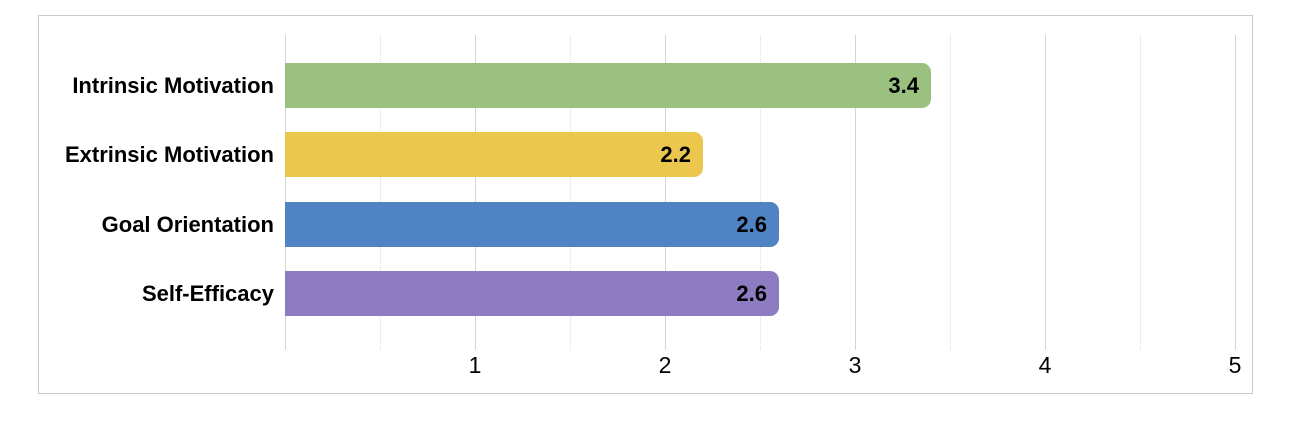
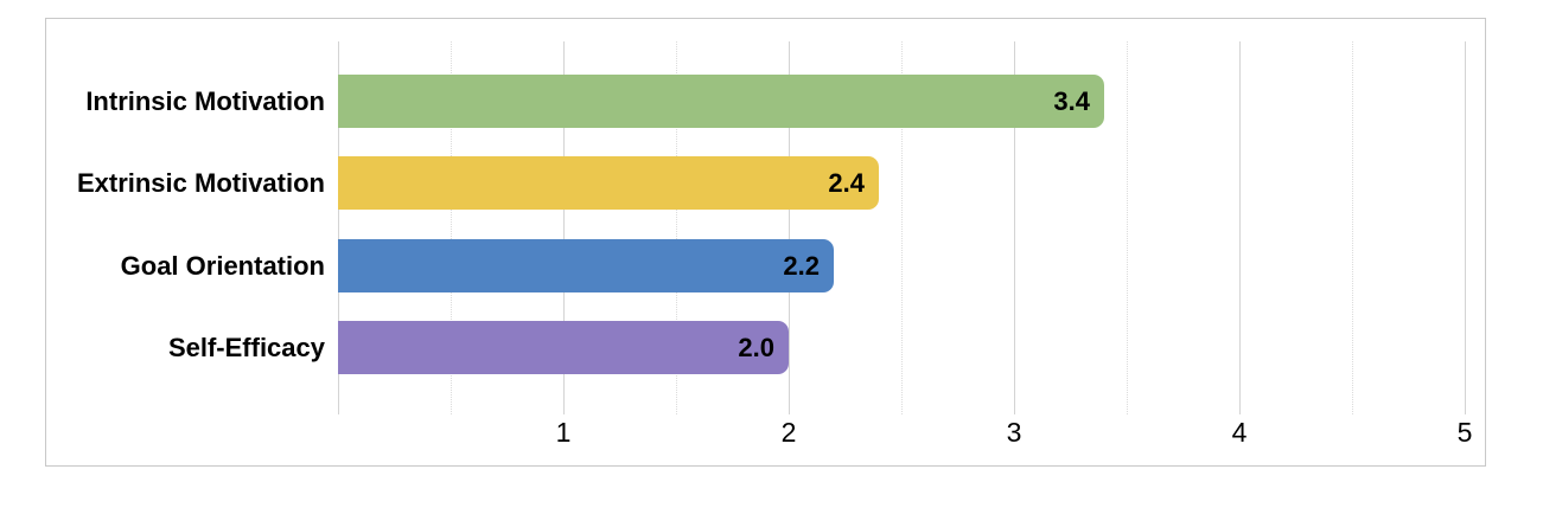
Extrinsic Motivation: 2.2 -> 2.4
Goal Orientation: 2.6 -> 2.2
Self-Efficacy: 2.6 -> 2.0
